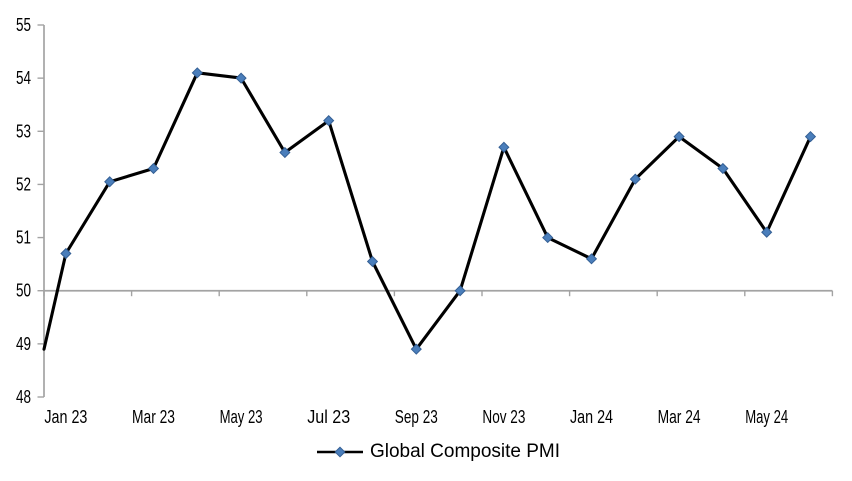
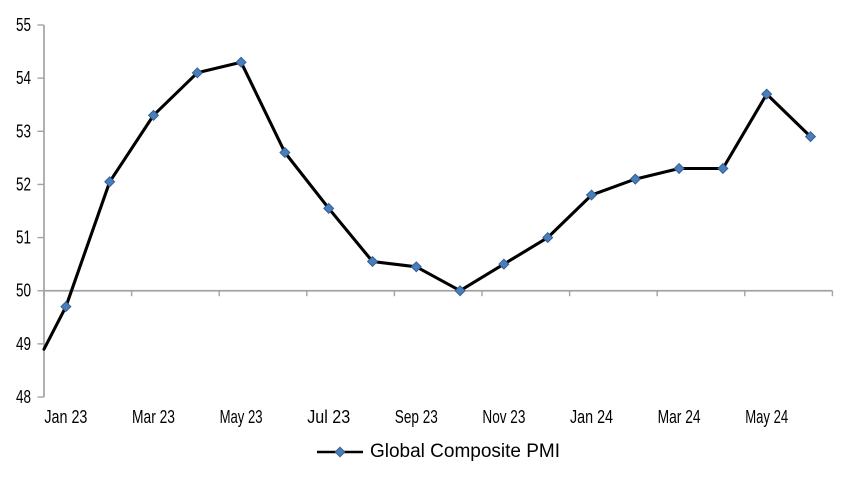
Jan 23: 50.7 -> 49.7
Mar 23: 52.3 -> 53.3
May 23: 54.0 -> 54.3
Jul 23: 53.2 -> 51.5
Sep 23: 48.9 -> 50.5
Nov 23: 52.7 -> 50.5
Jan 24: 50.6 -> 51.8
Mar 24: 52.9 -> 52.3
May 24: 51.1 -> 53.7
